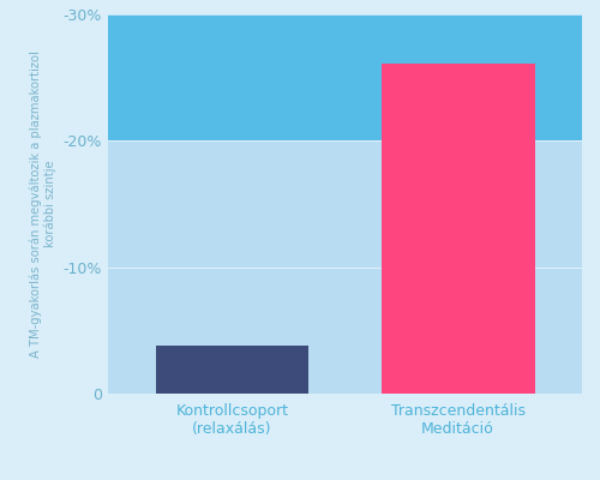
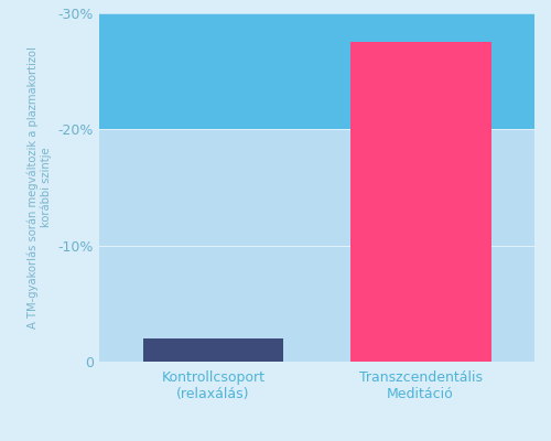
Kontrollcsoport (relaxálás): -3.8% -> -2.0%
Transzcendentális Meditáció: -26.1% -> -27.5%
